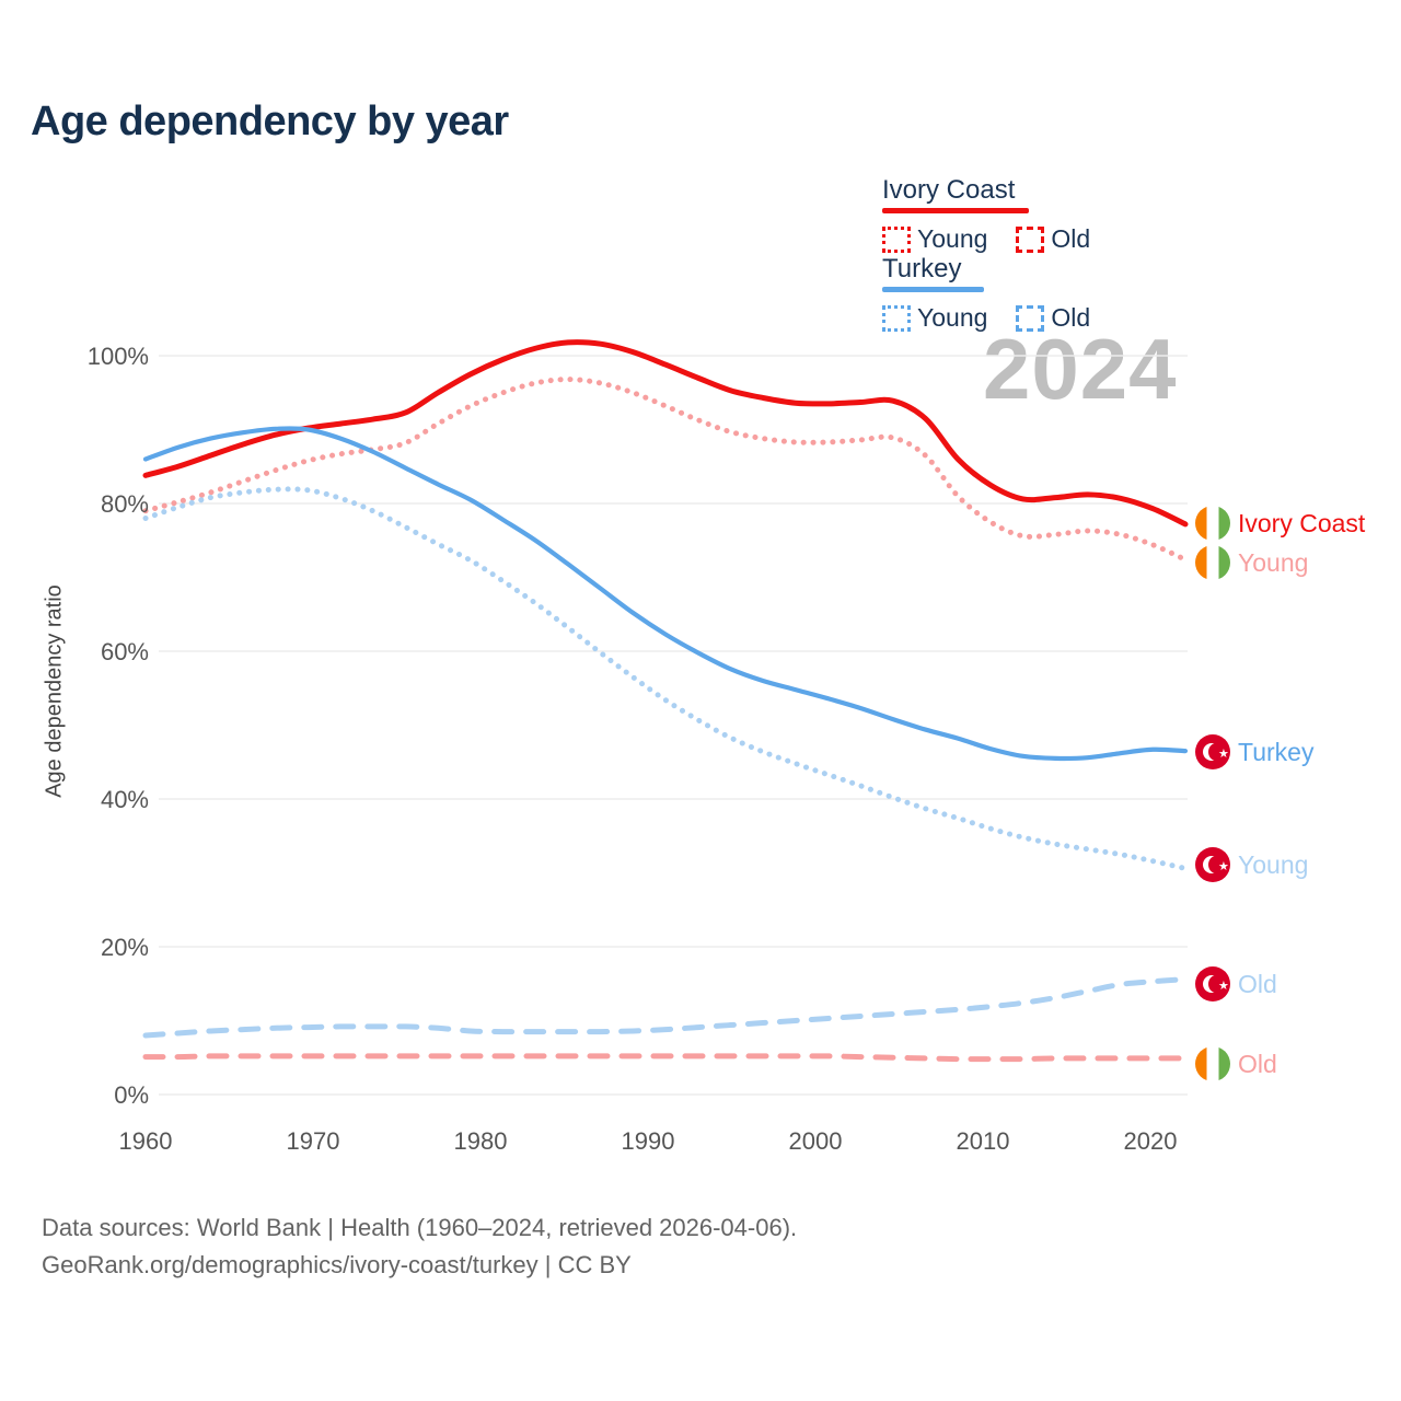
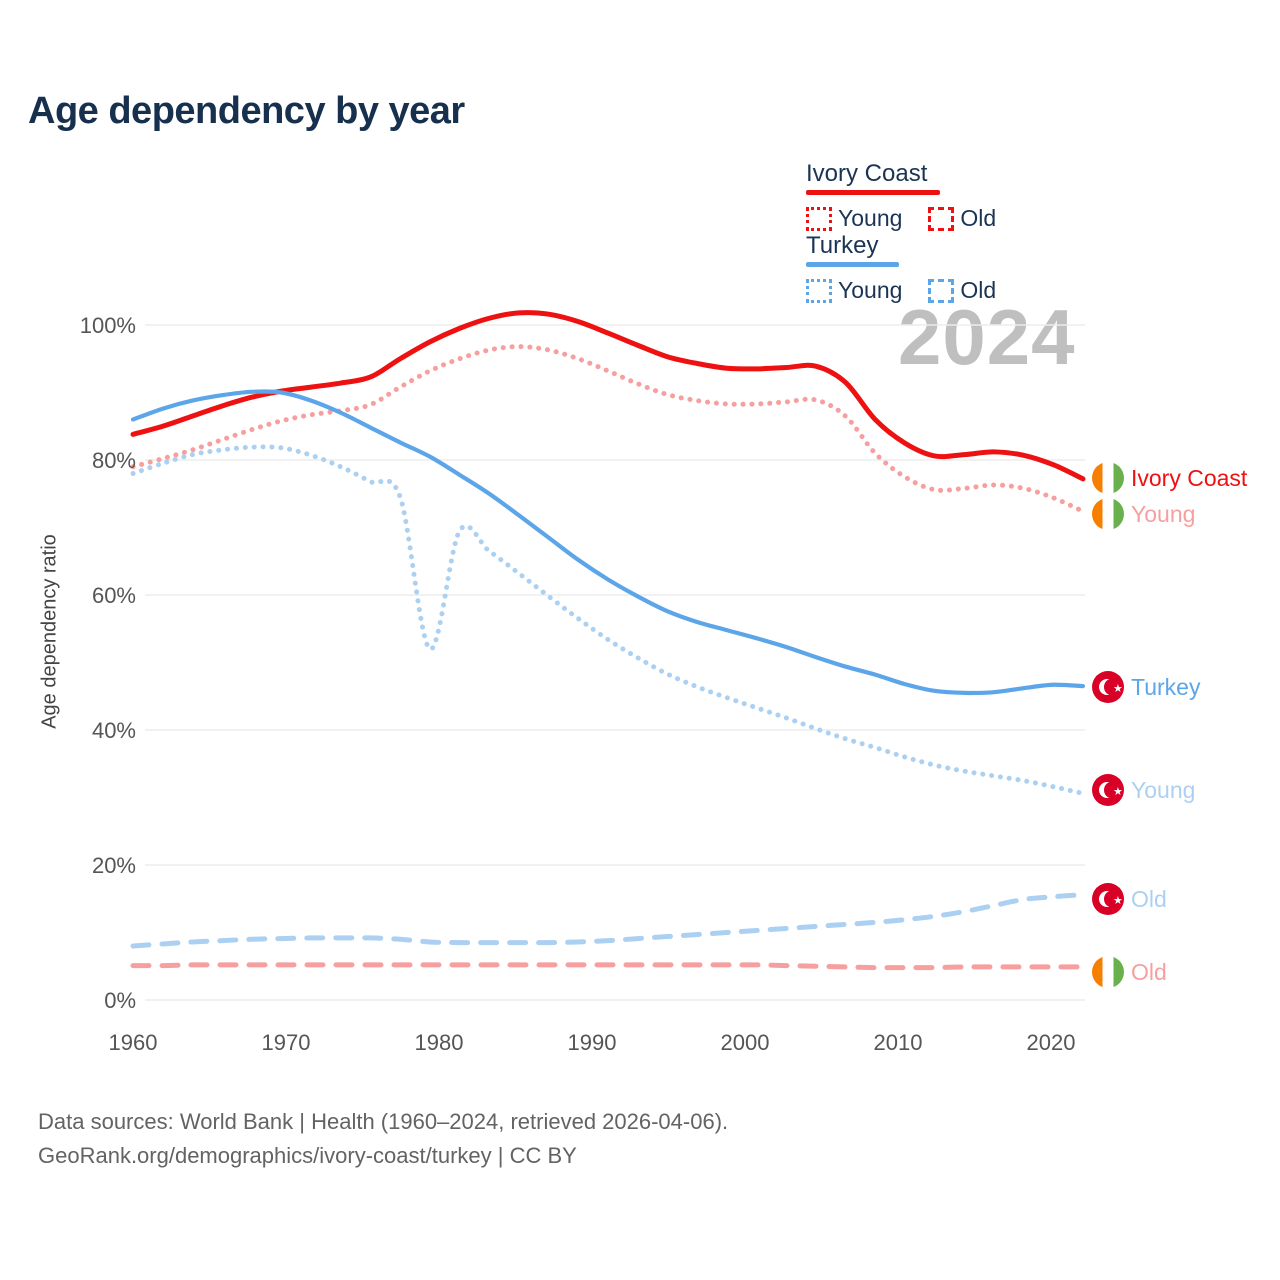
Turkey Young/1980: 72% -> 52%
